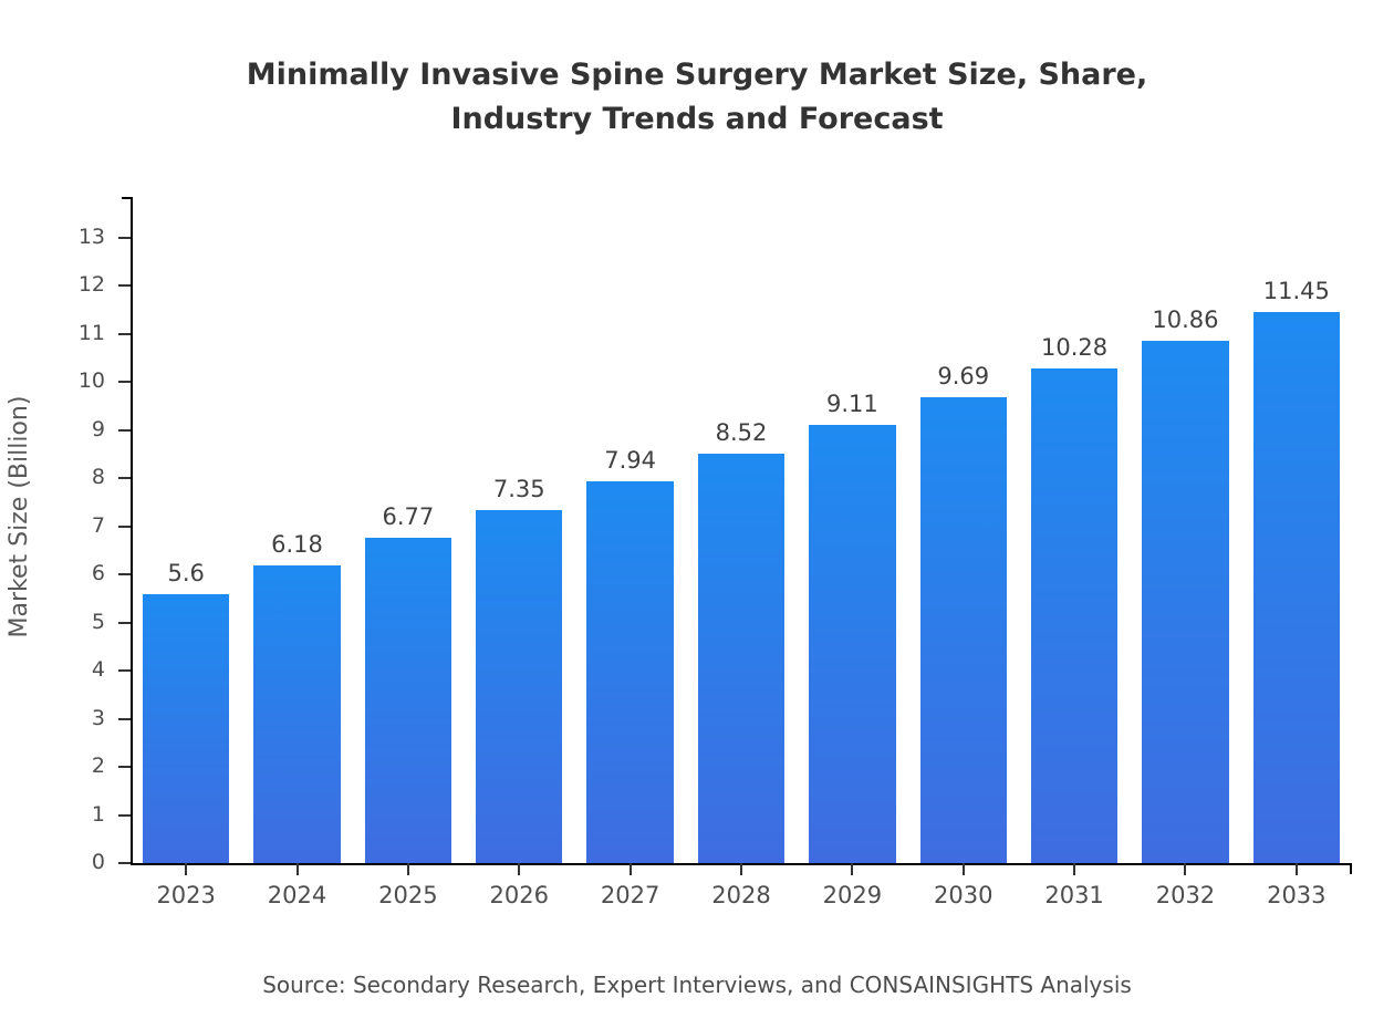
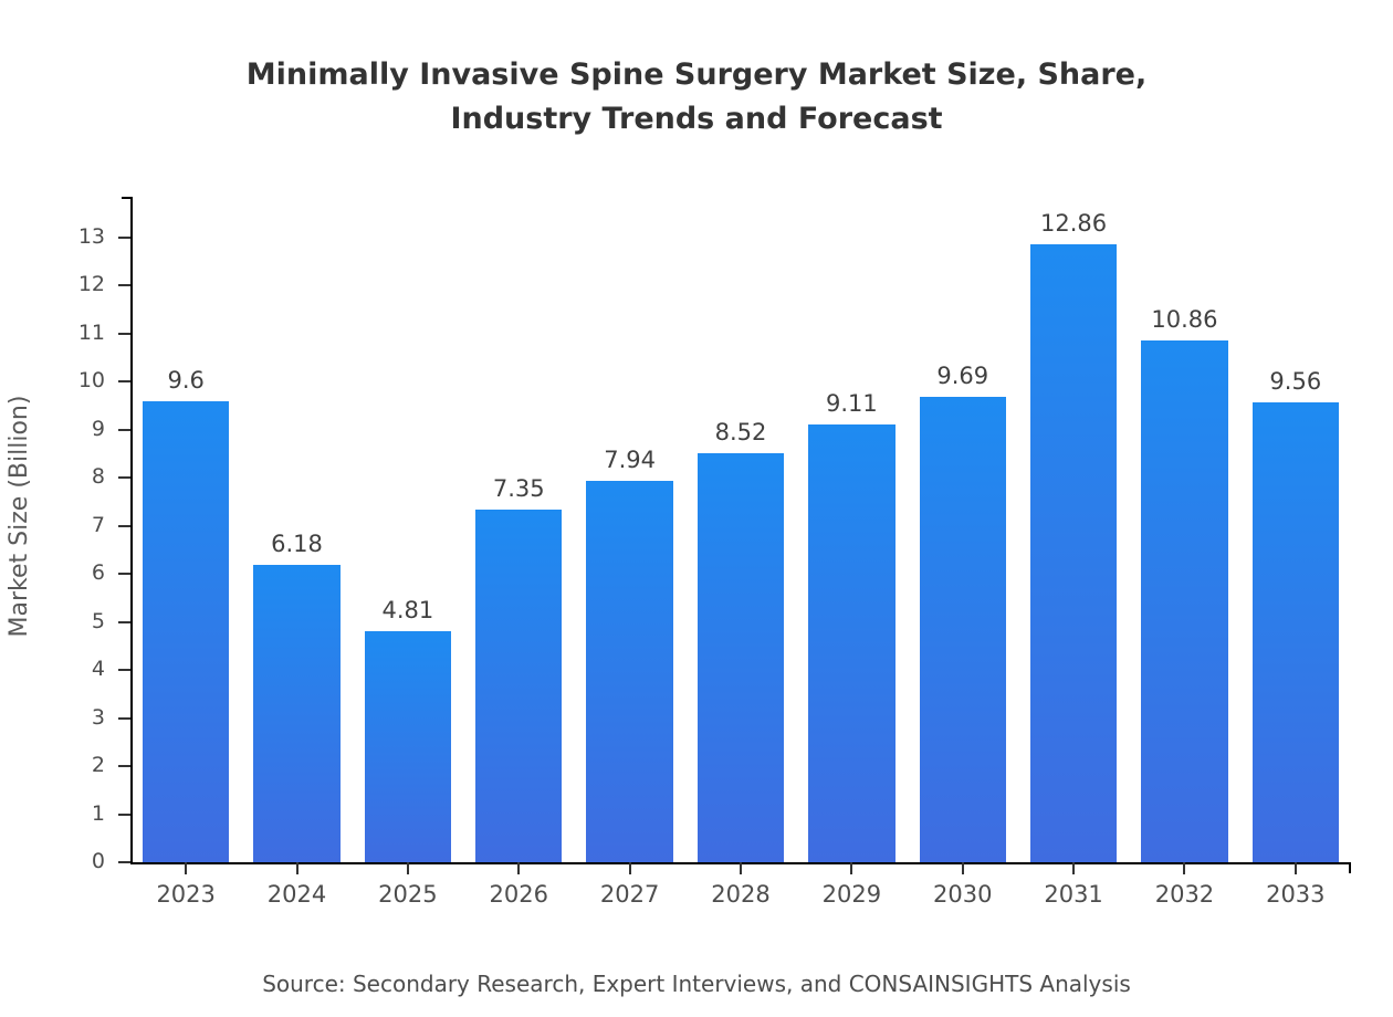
2023: 5.6 -> 9.6
2025: 6.77 -> 4.81
2031: 10.28 -> 12.86
2033: 11.45 -> 9.56
